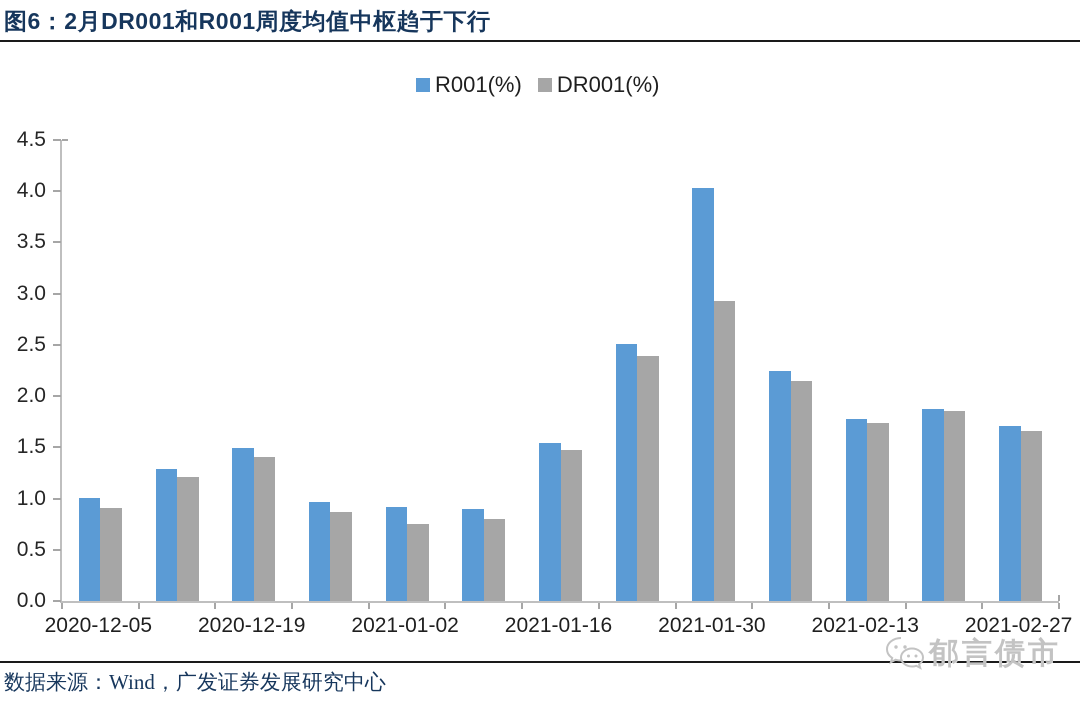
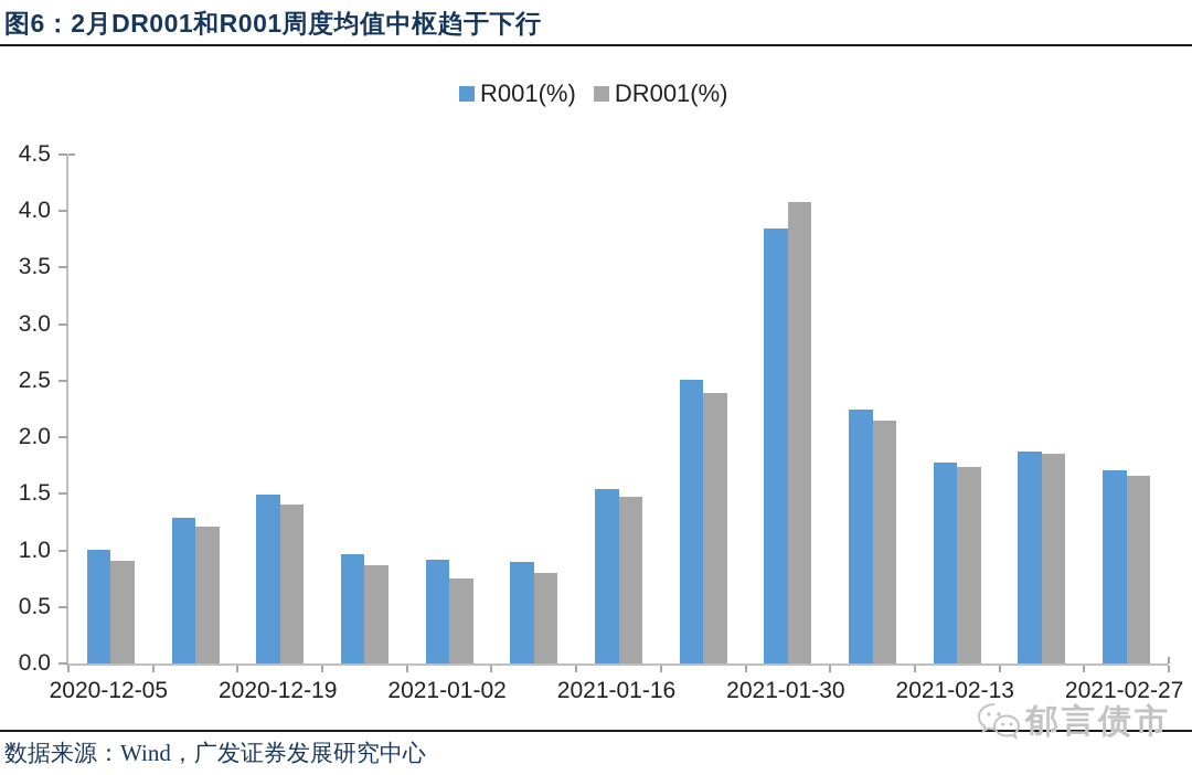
R001(%)/2021-01-30: 4.03 -> 3.85
DR001(%)/2021-01-30: 2.93 -> 4.08
